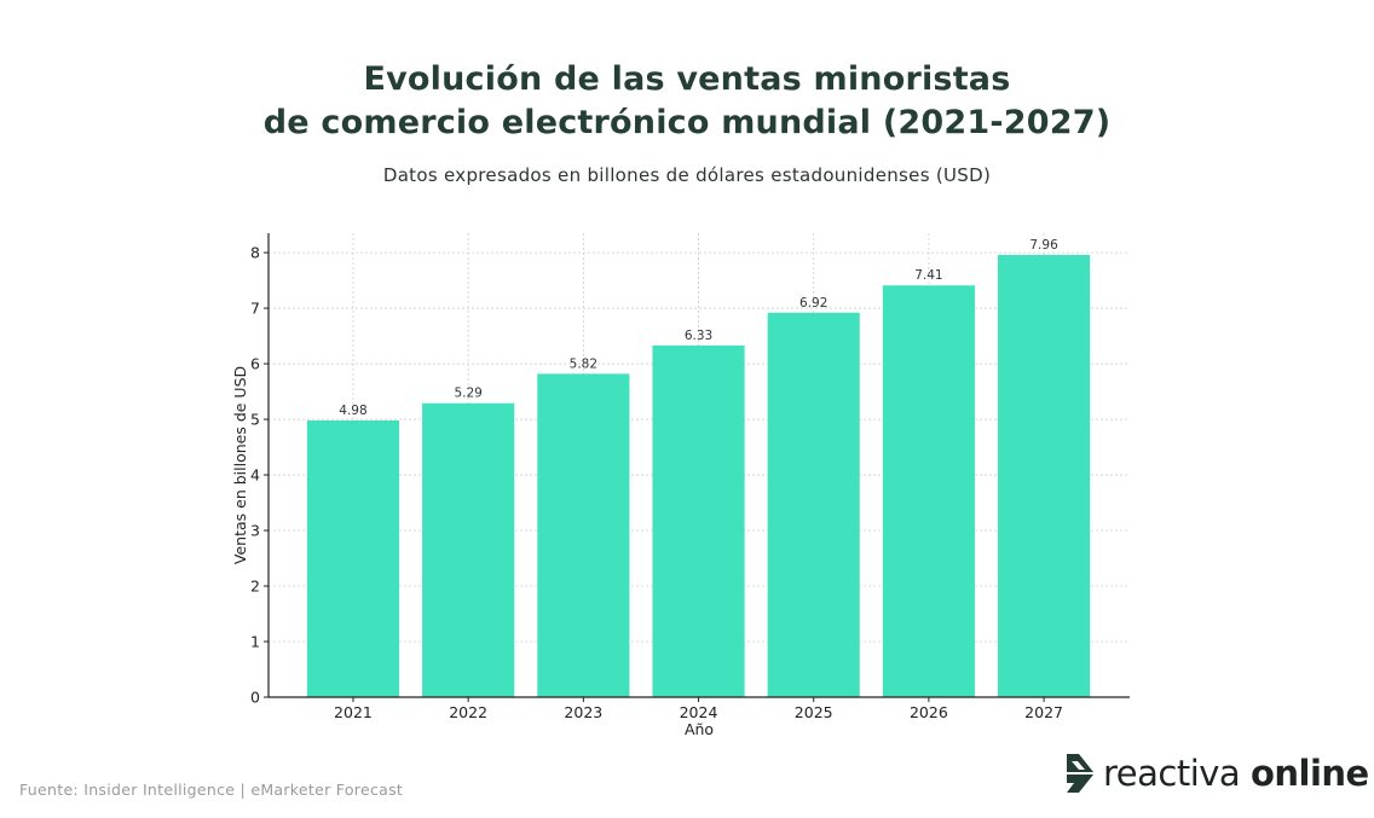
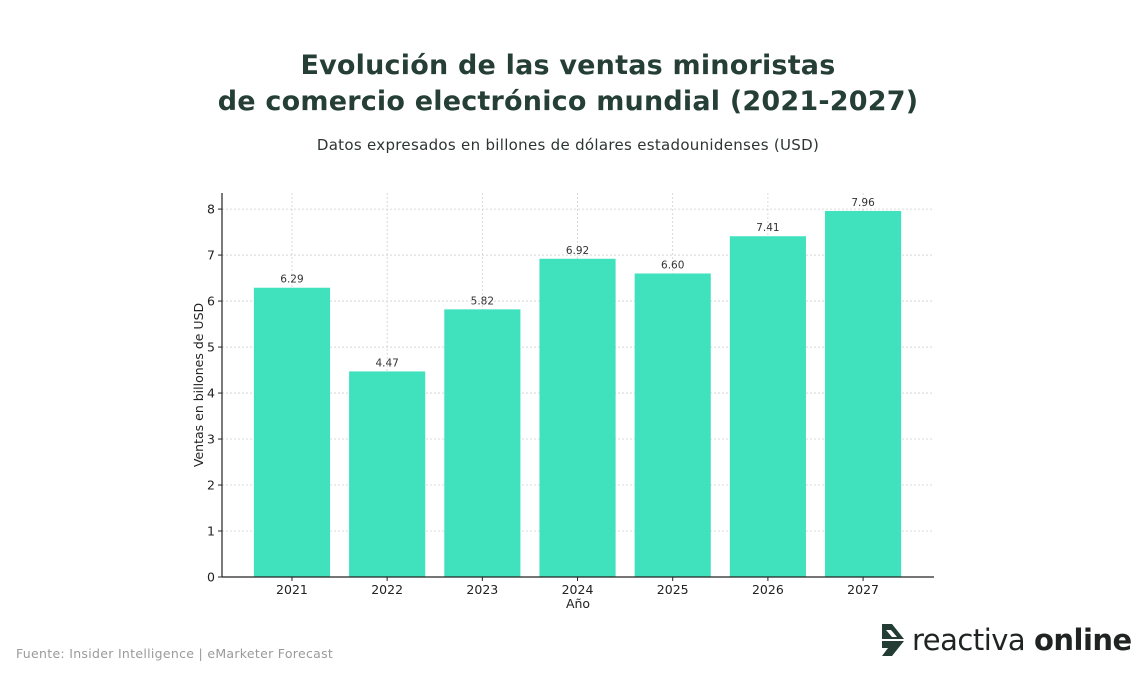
2021: 4.98 -> 6.29
2022: 5.29 -> 4.47
2024: 6.33 -> 6.92
2025: 6.92 -> 6.60
